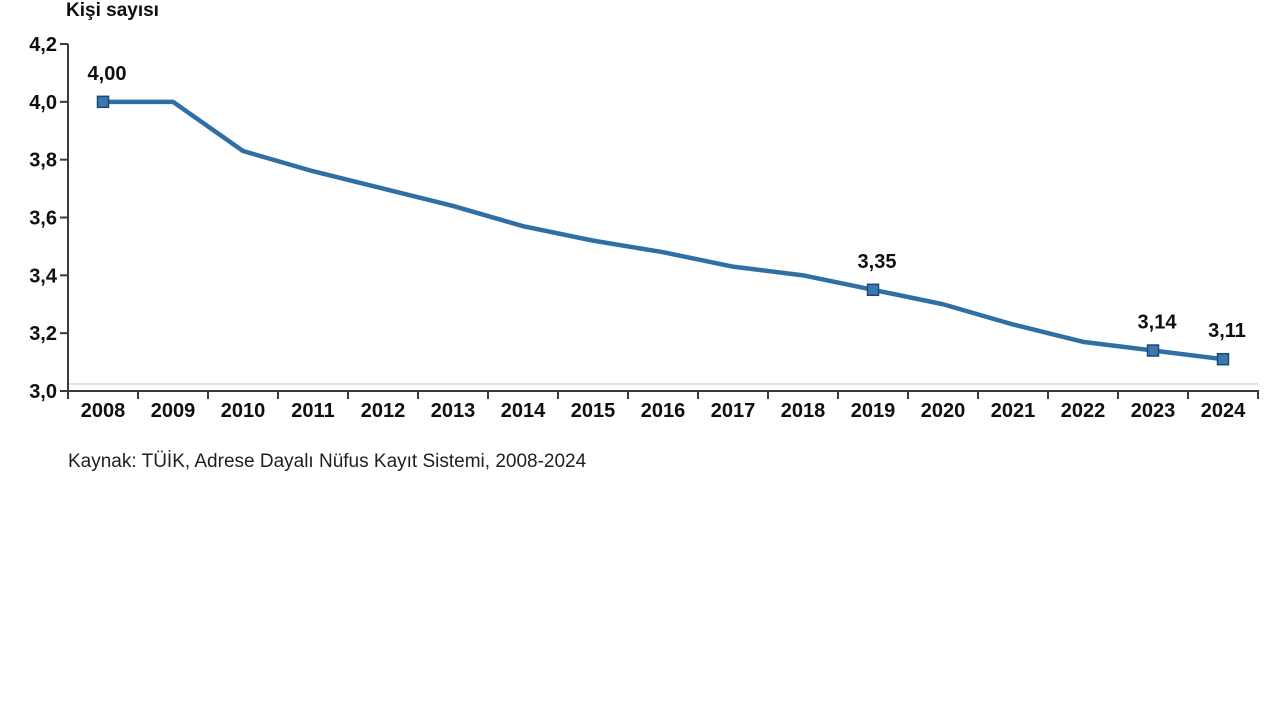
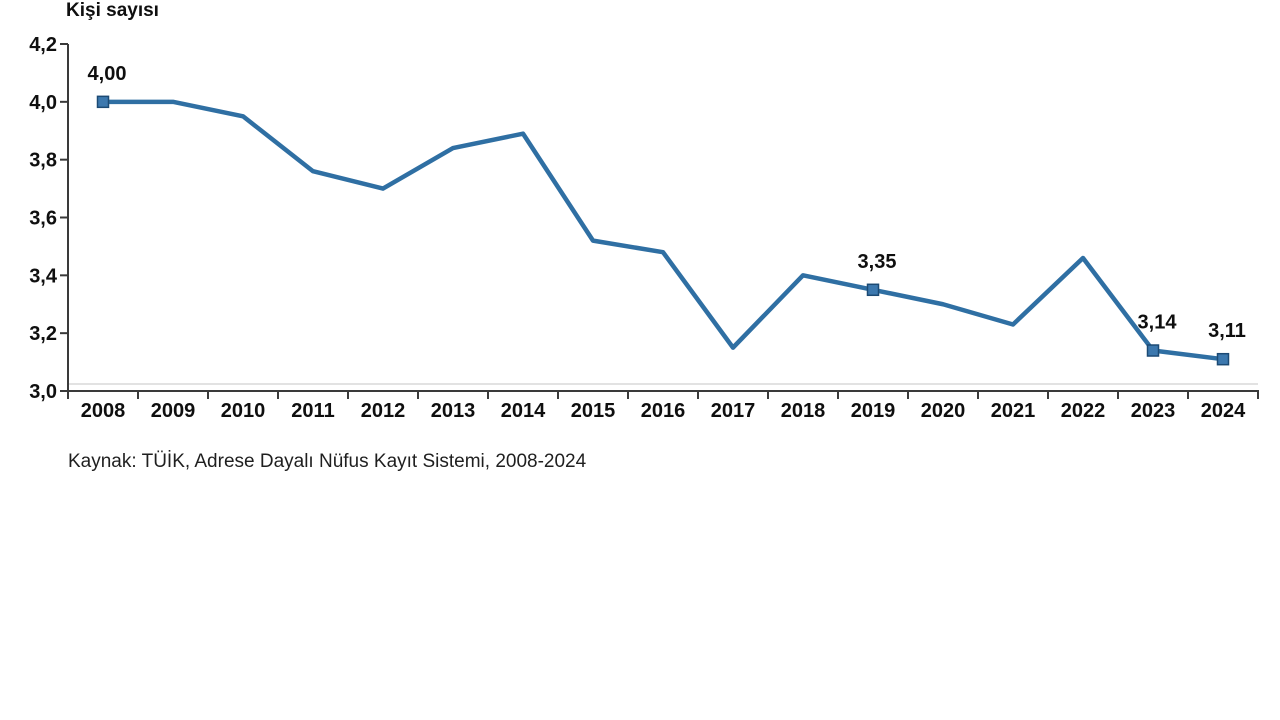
2010: 3,83 -> 3,95
2013: 3,64 -> 3,84
2014: 3,57 -> 3,89
2017: 3,43 -> 3,15
2022: 3,17 -> 3,46
